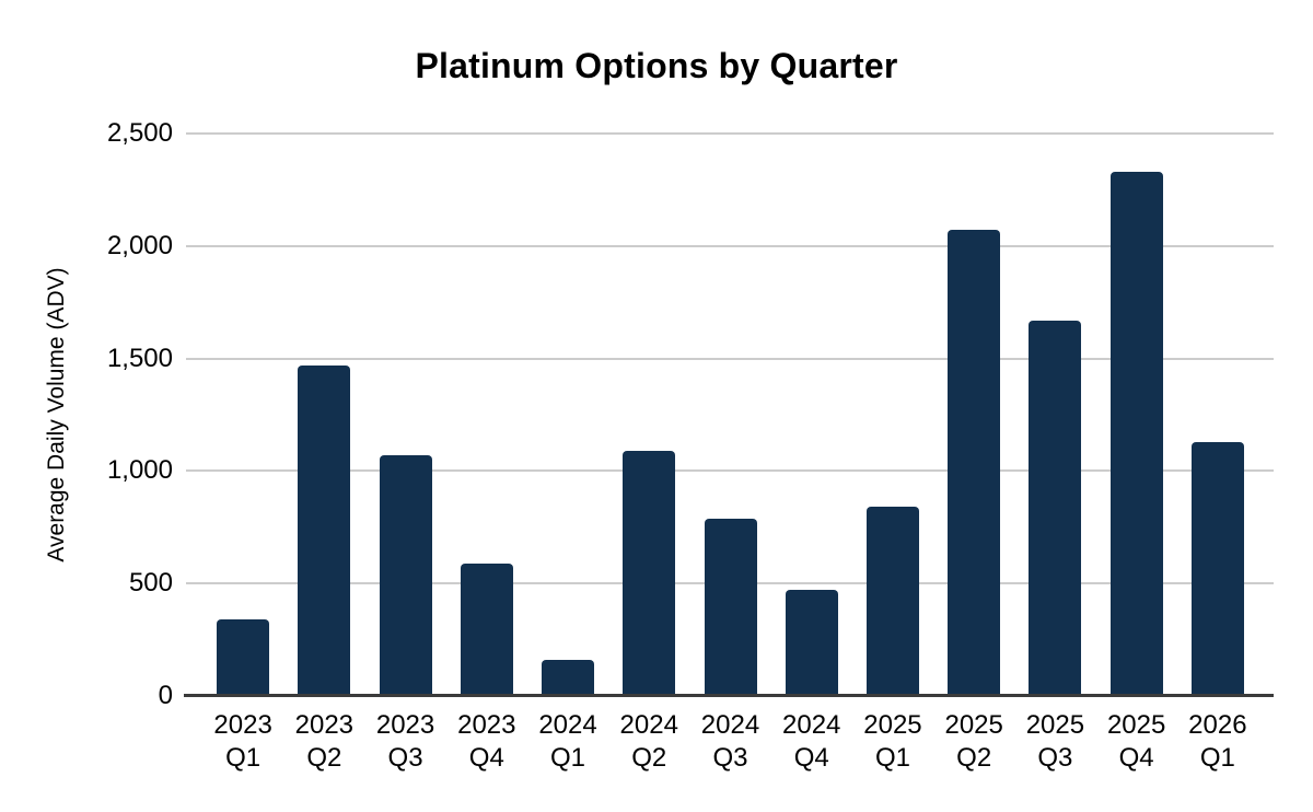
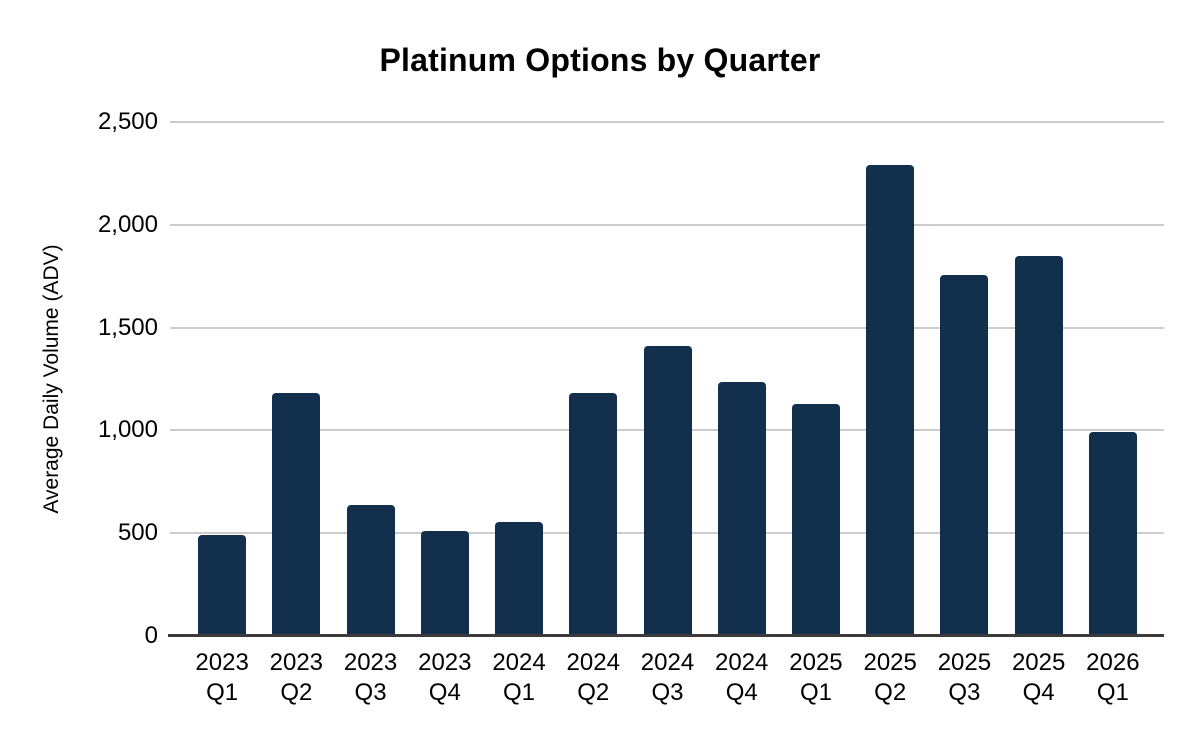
2023 Q1: 340 -> 490
2023 Q2: 1470 -> 1180
2023 Q3: 1070 -> 640
2023 Q4: 590 -> 510
2024 Q1: 160 -> 560
2024 Q2: 1090 -> 1180
2024 Q3: 790 -> 1410
2024 Q4: 470 -> 1240
2025 Q1: 840 -> 1130
2025 Q2: 2070 -> 2290
2025 Q3: 1670 -> 1760
2025 Q4: 2330 -> 1850
2026 Q1: 1130 -> 990
